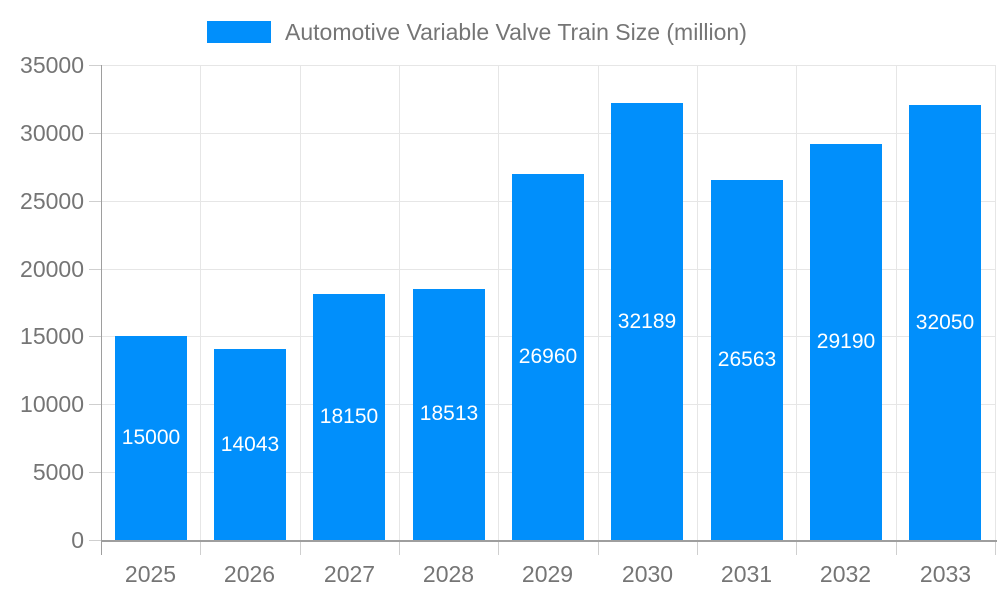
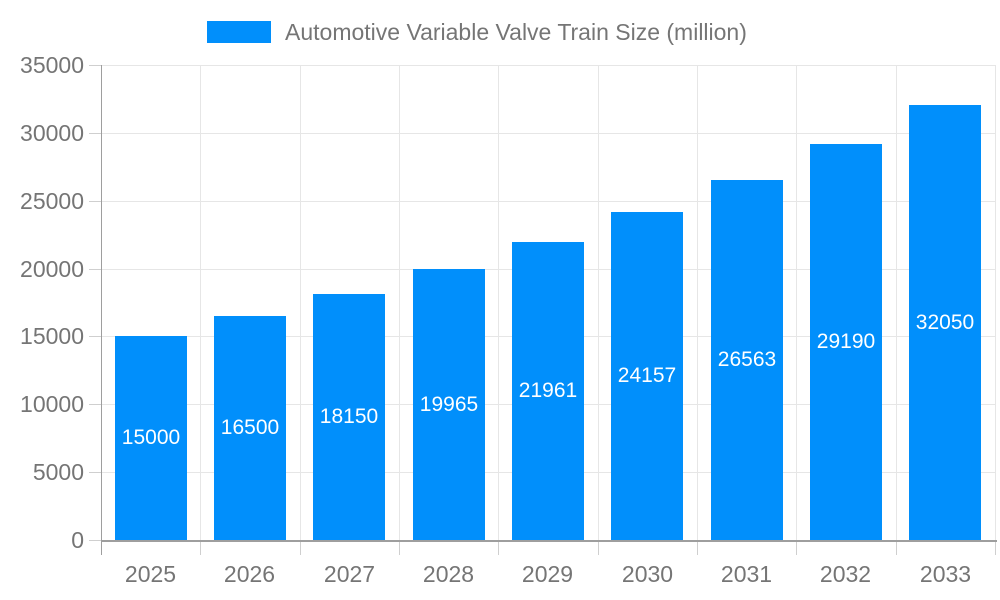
2026: 14043 -> 16500
2028: 18513 -> 19965
2029: 26960 -> 21961
2030: 32189 -> 24157
